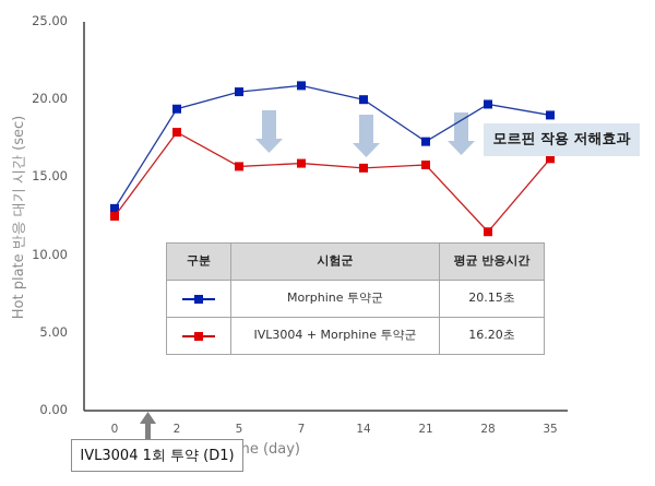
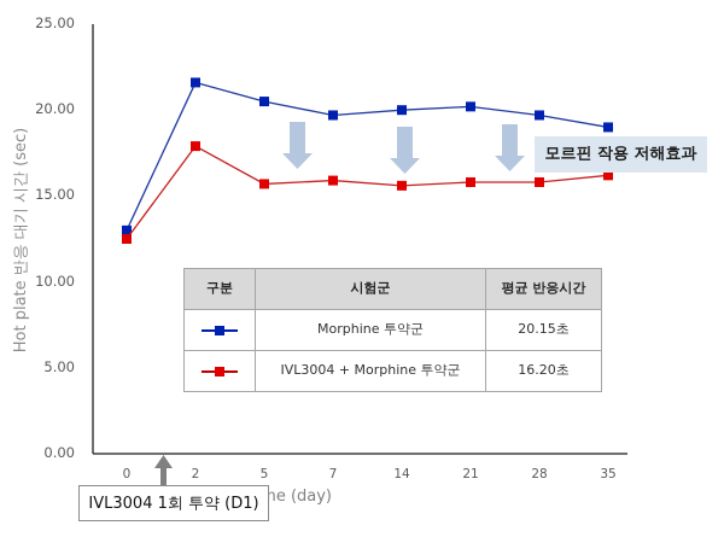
Morphine 투약군/2: 19.4 -> 21.6
Morphine 투약군/7: 20.9 -> 19.7
Morphine 투약군/21: 17.3 -> 20.2
IVL3004 + Morphine 투약군/28: 11.5 -> 15.8
